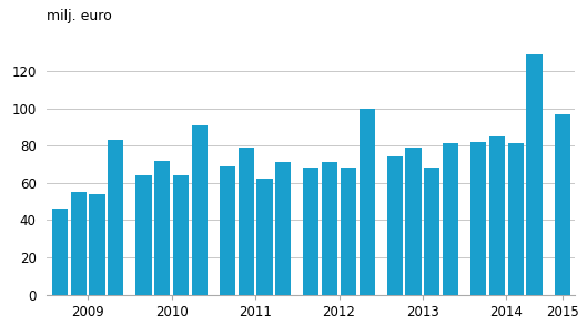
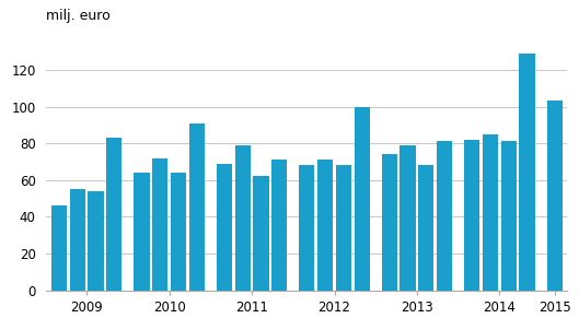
2015: 97 -> 103
